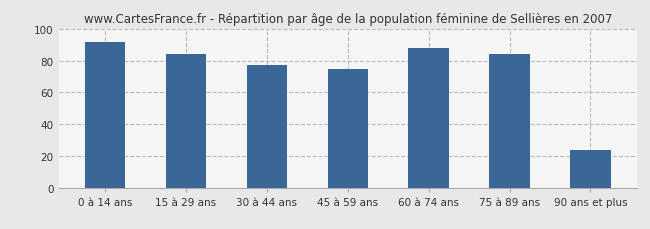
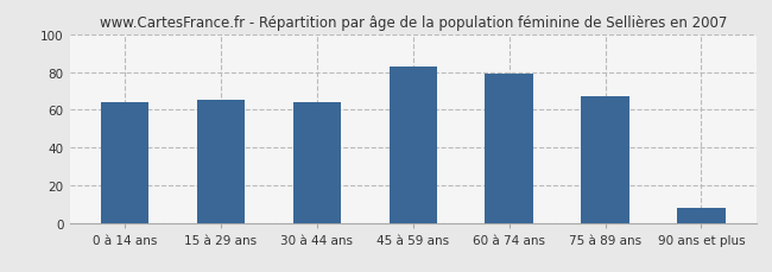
0 à 14 ans: 92 -> 64
15 à 29 ans: 84 -> 65
30 à 44 ans: 77 -> 64
45 à 59 ans: 75 -> 83
60 à 74 ans: 88 -> 79
75 à 89 ans: 84 -> 67
90 ans et plus: 24 -> 8
